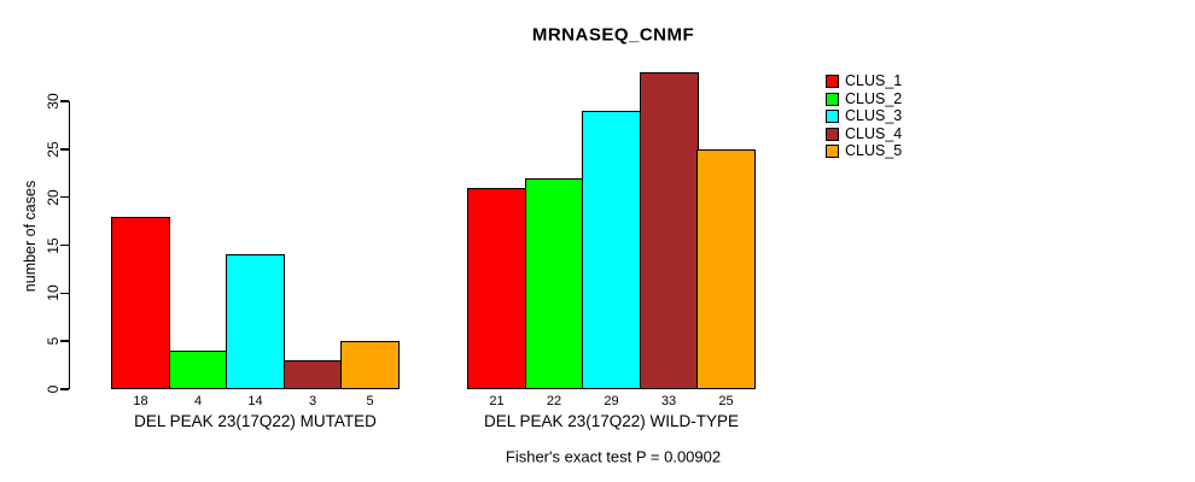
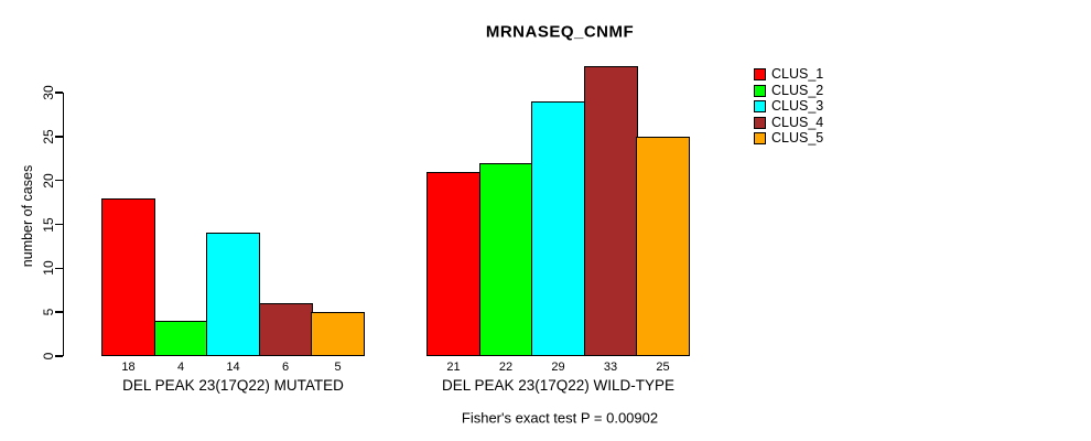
CLUS_4/DEL PEAK 23(17Q22) MUTATED: 3 -> 6
